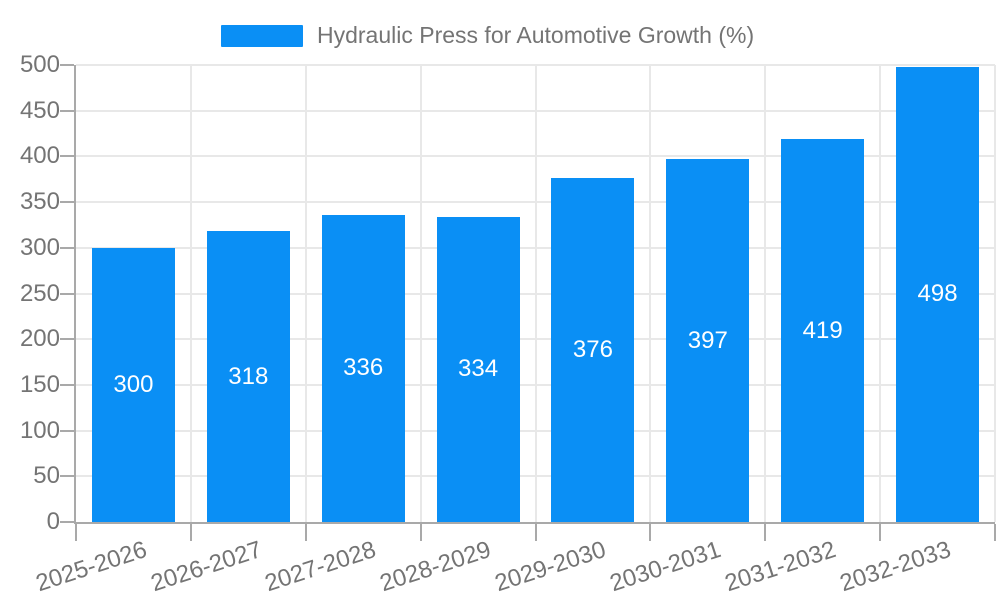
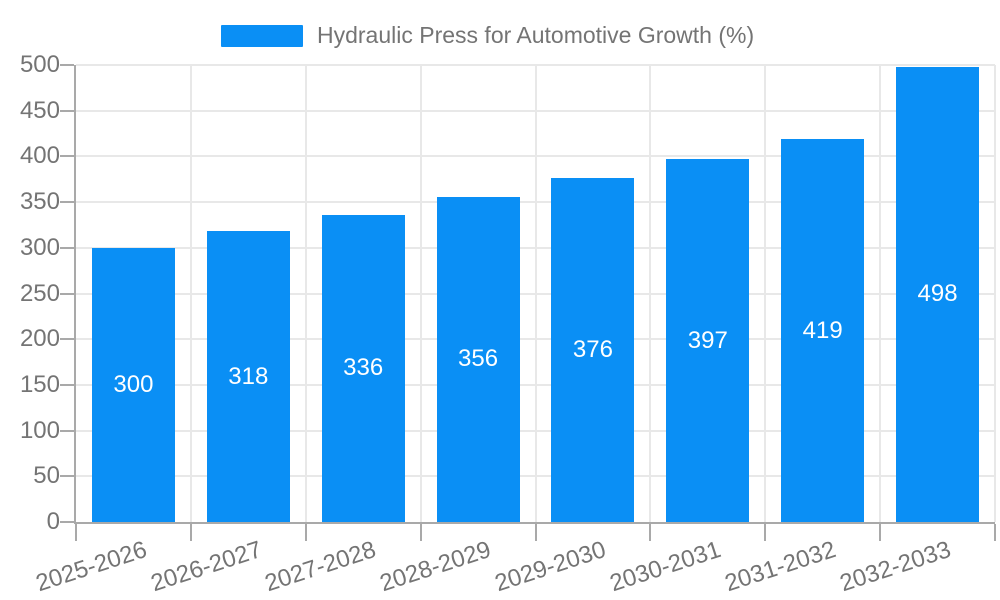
2028-2029: 334 -> 356
